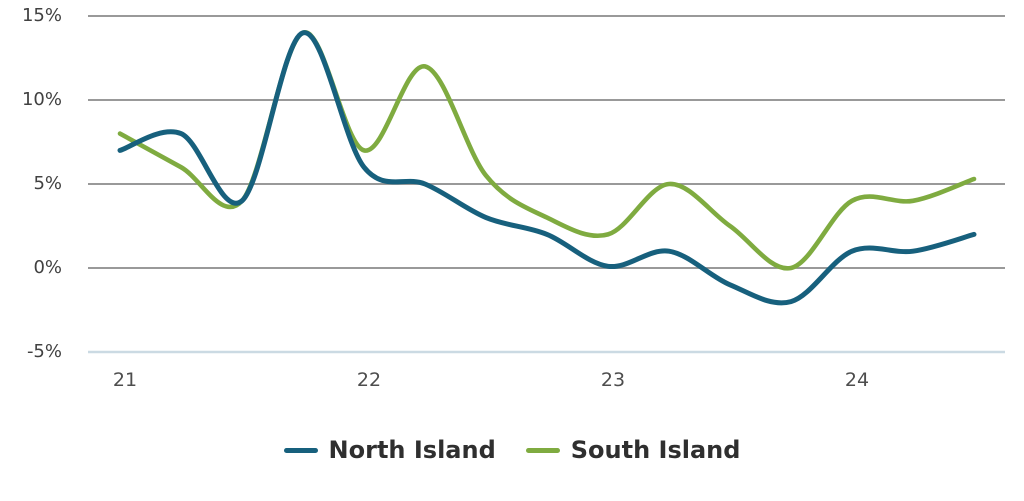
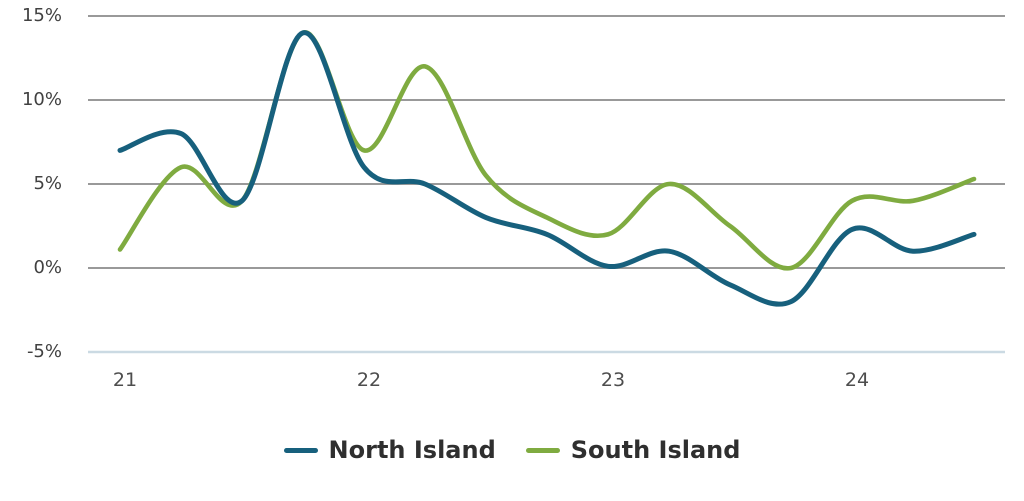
South Island/21: 8.0% -> 1.1%
North Island/24: 1.0% -> 2.3%
